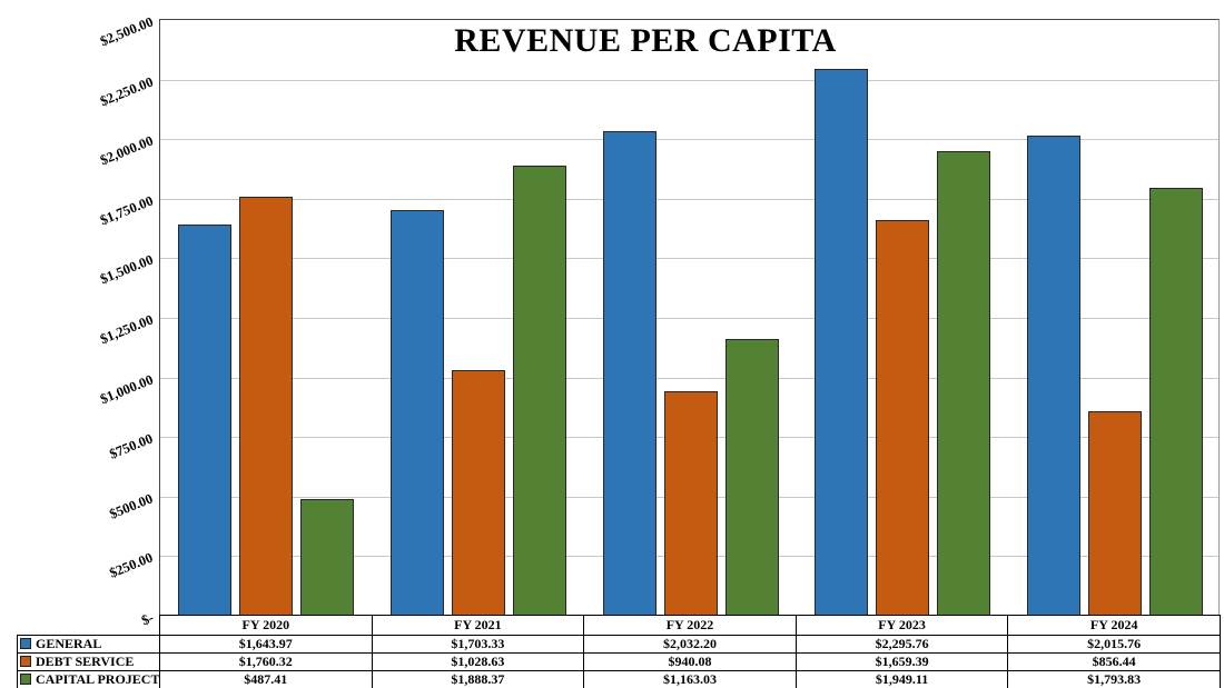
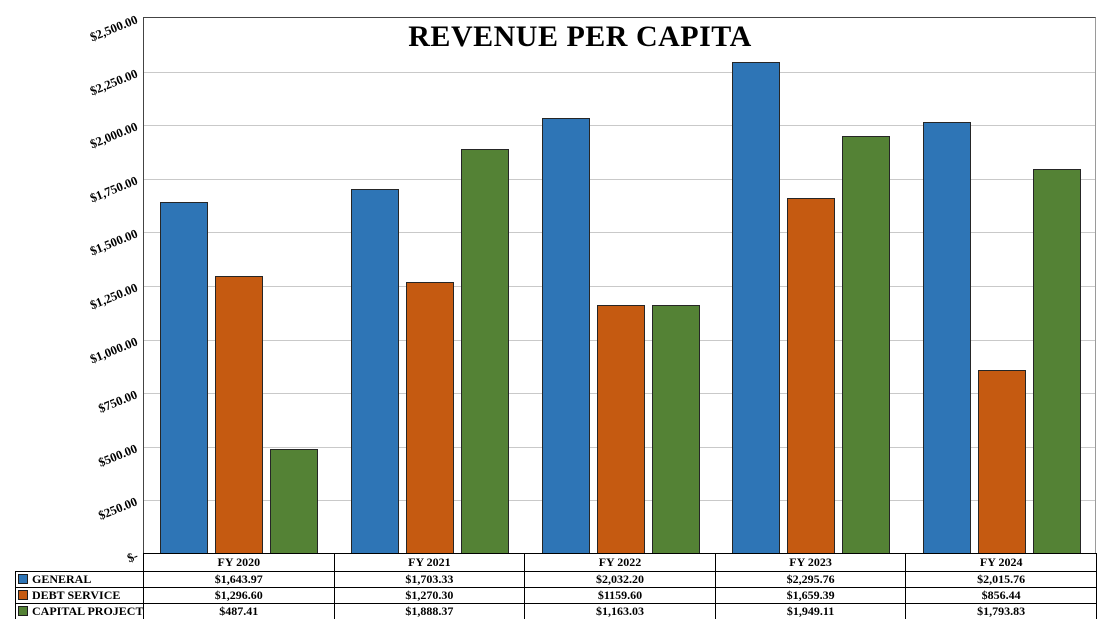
DEBT SERVICE/FY 2020: $1,760.32 -> $1,296.60
DEBT SERVICE/FY 2021: $1,028.63 -> $1,270.30
DEBT SERVICE/FY 2022: $940.08 -> $1159.60
